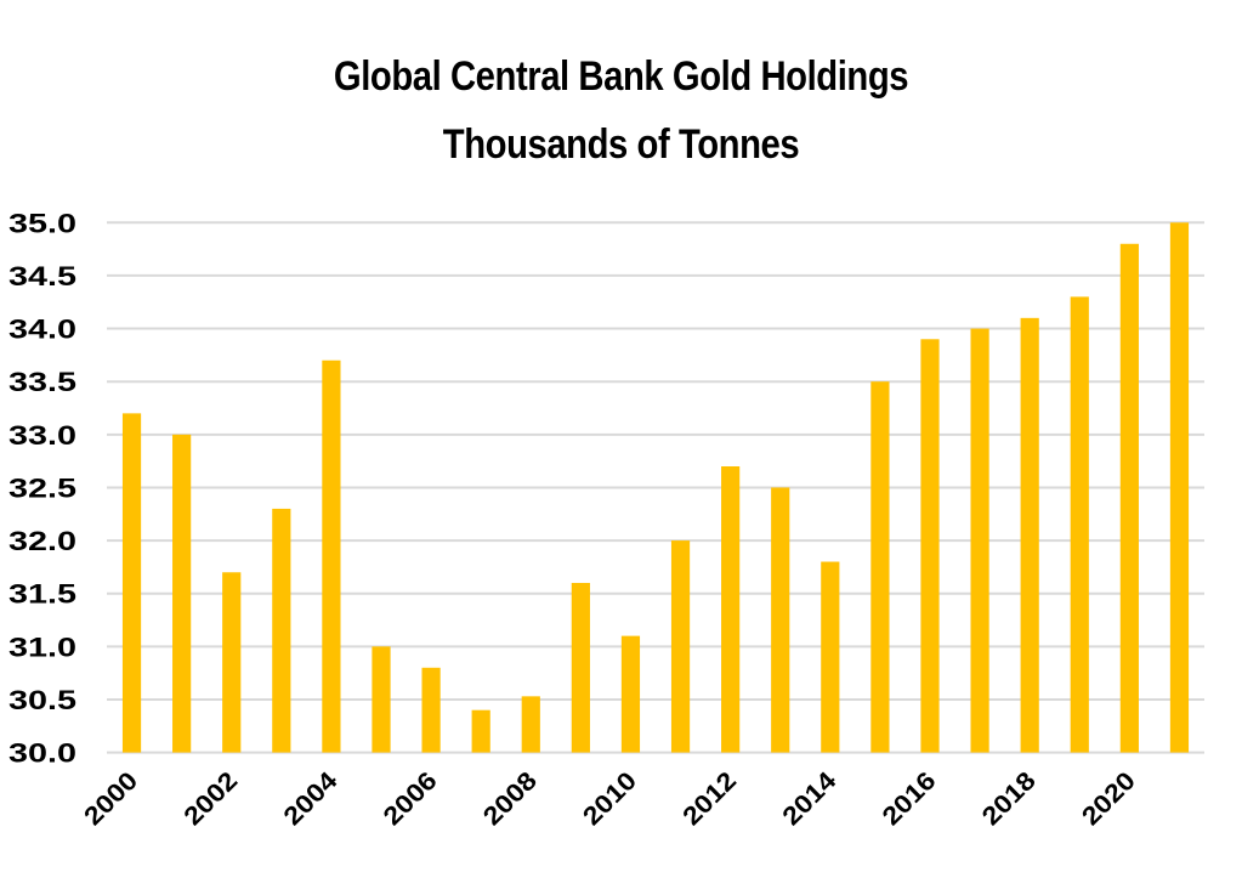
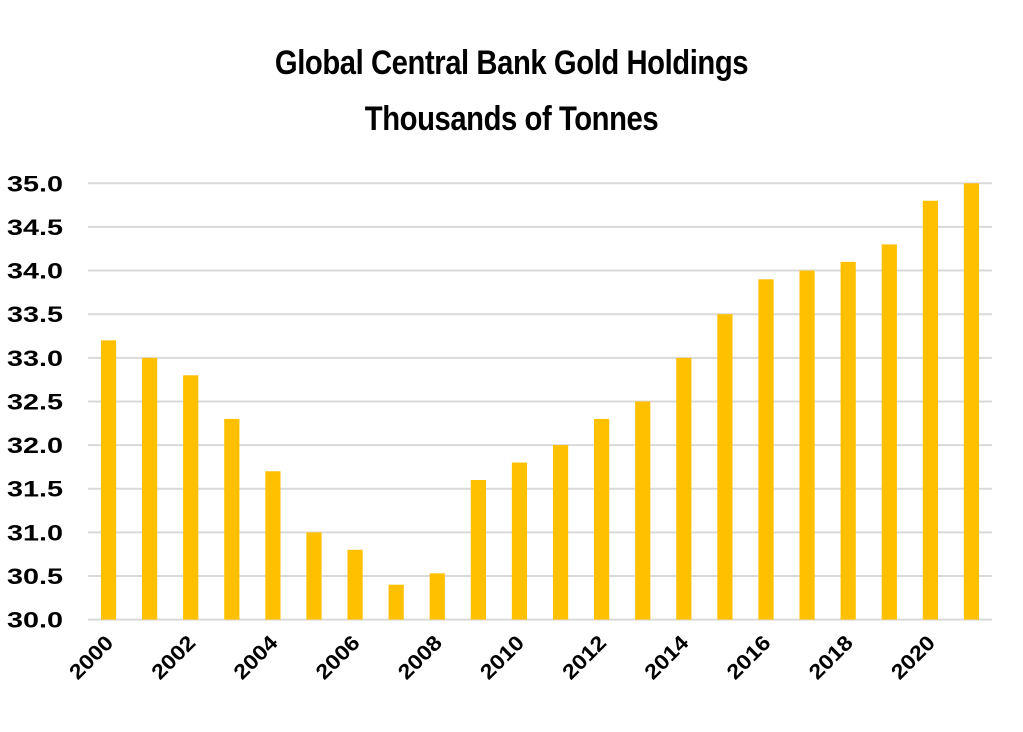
2002: 31.7 -> 32.8
2004: 33.7 -> 31.7
2010: 31.1 -> 31.8
2012: 32.7 -> 32.3
2014: 31.8 -> 33.0
